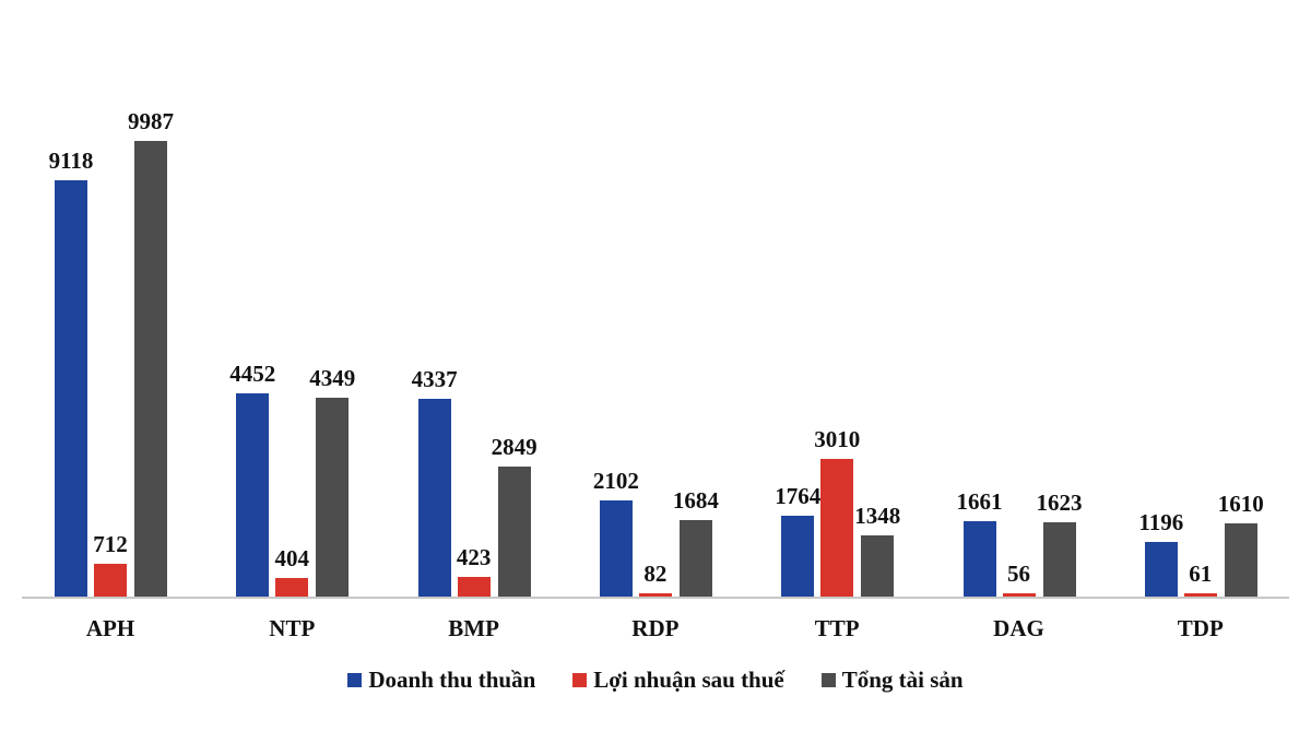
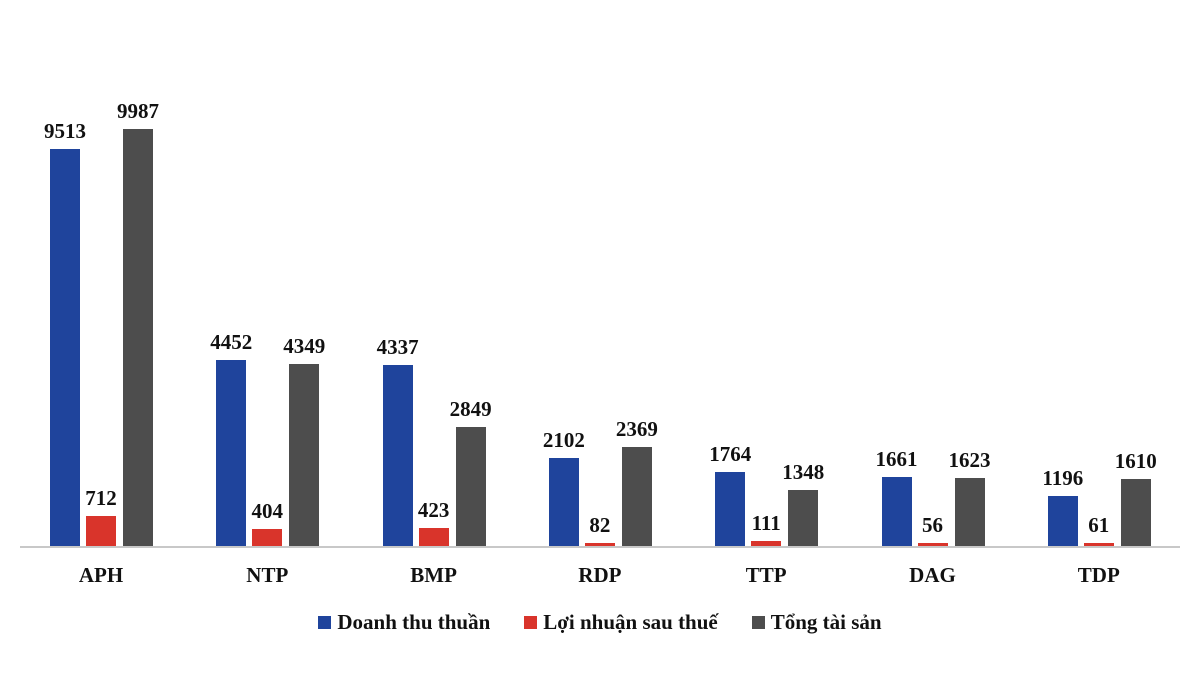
Doanh thu thuần/APH: 9118 -> 9513
Tổng tài sản/RDP: 1684 -> 2369
Lợi nhuận sau thuế/TTP: 3010 -> 111
